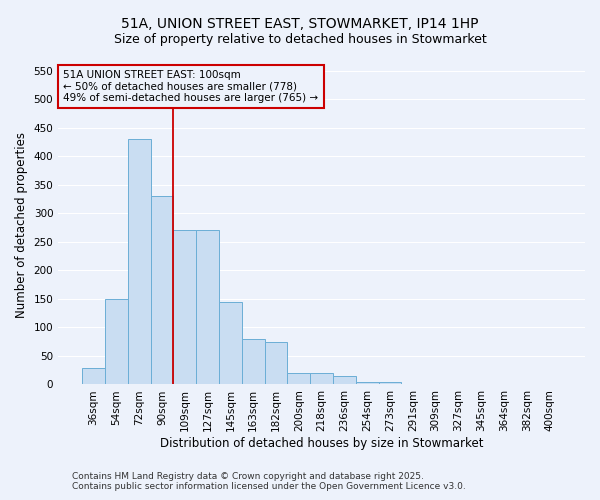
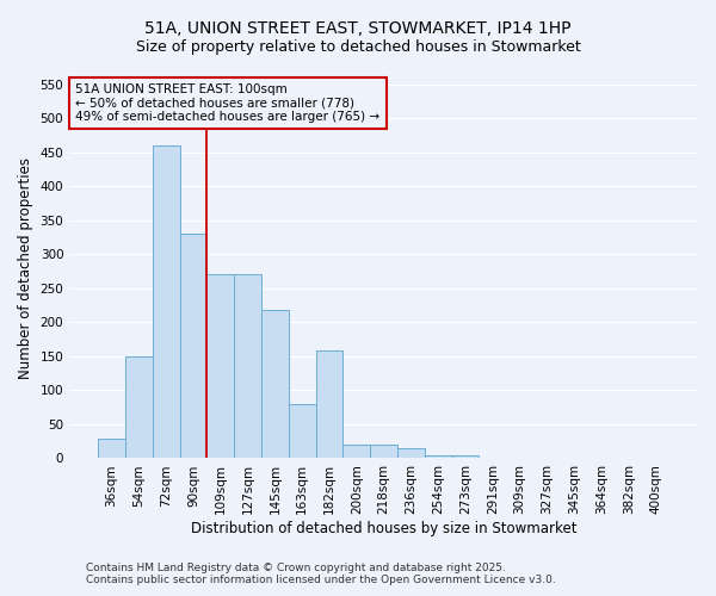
72sqm: 430 -> 460
145sqm: 145 -> 218
182sqm: 75 -> 158
